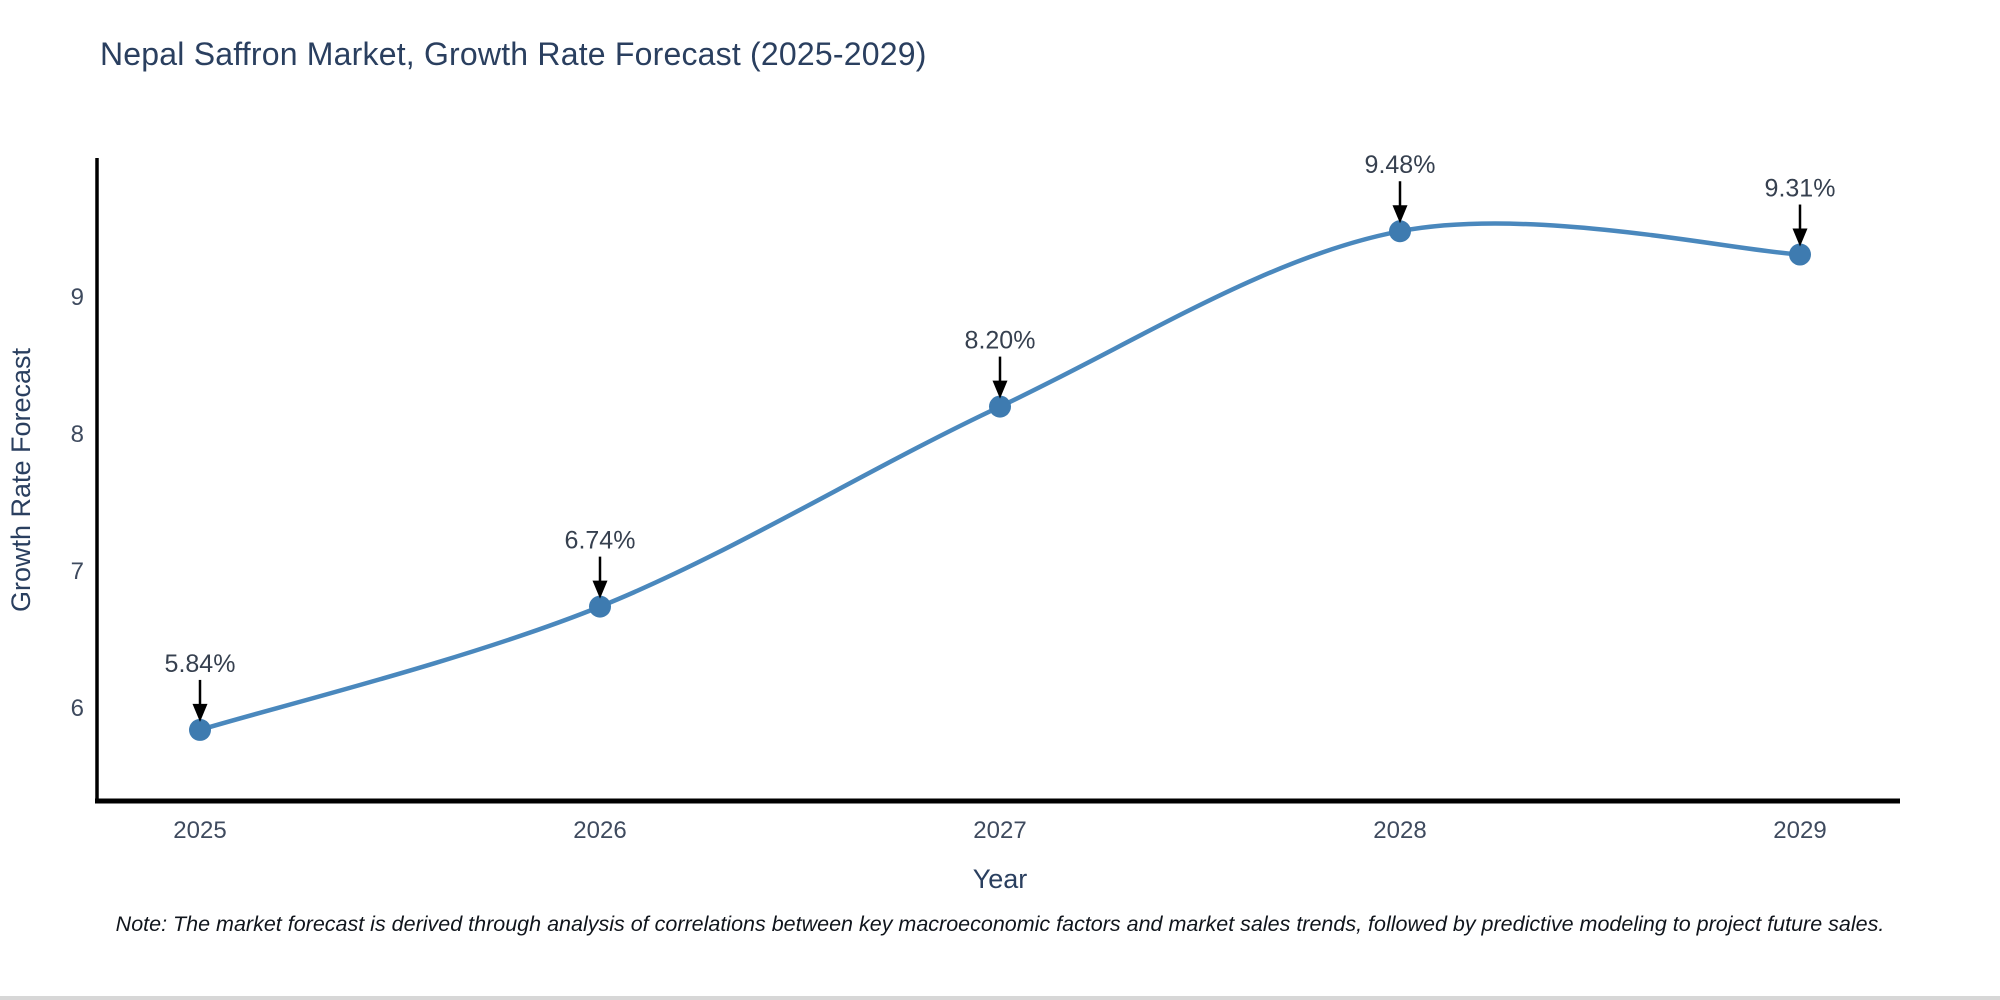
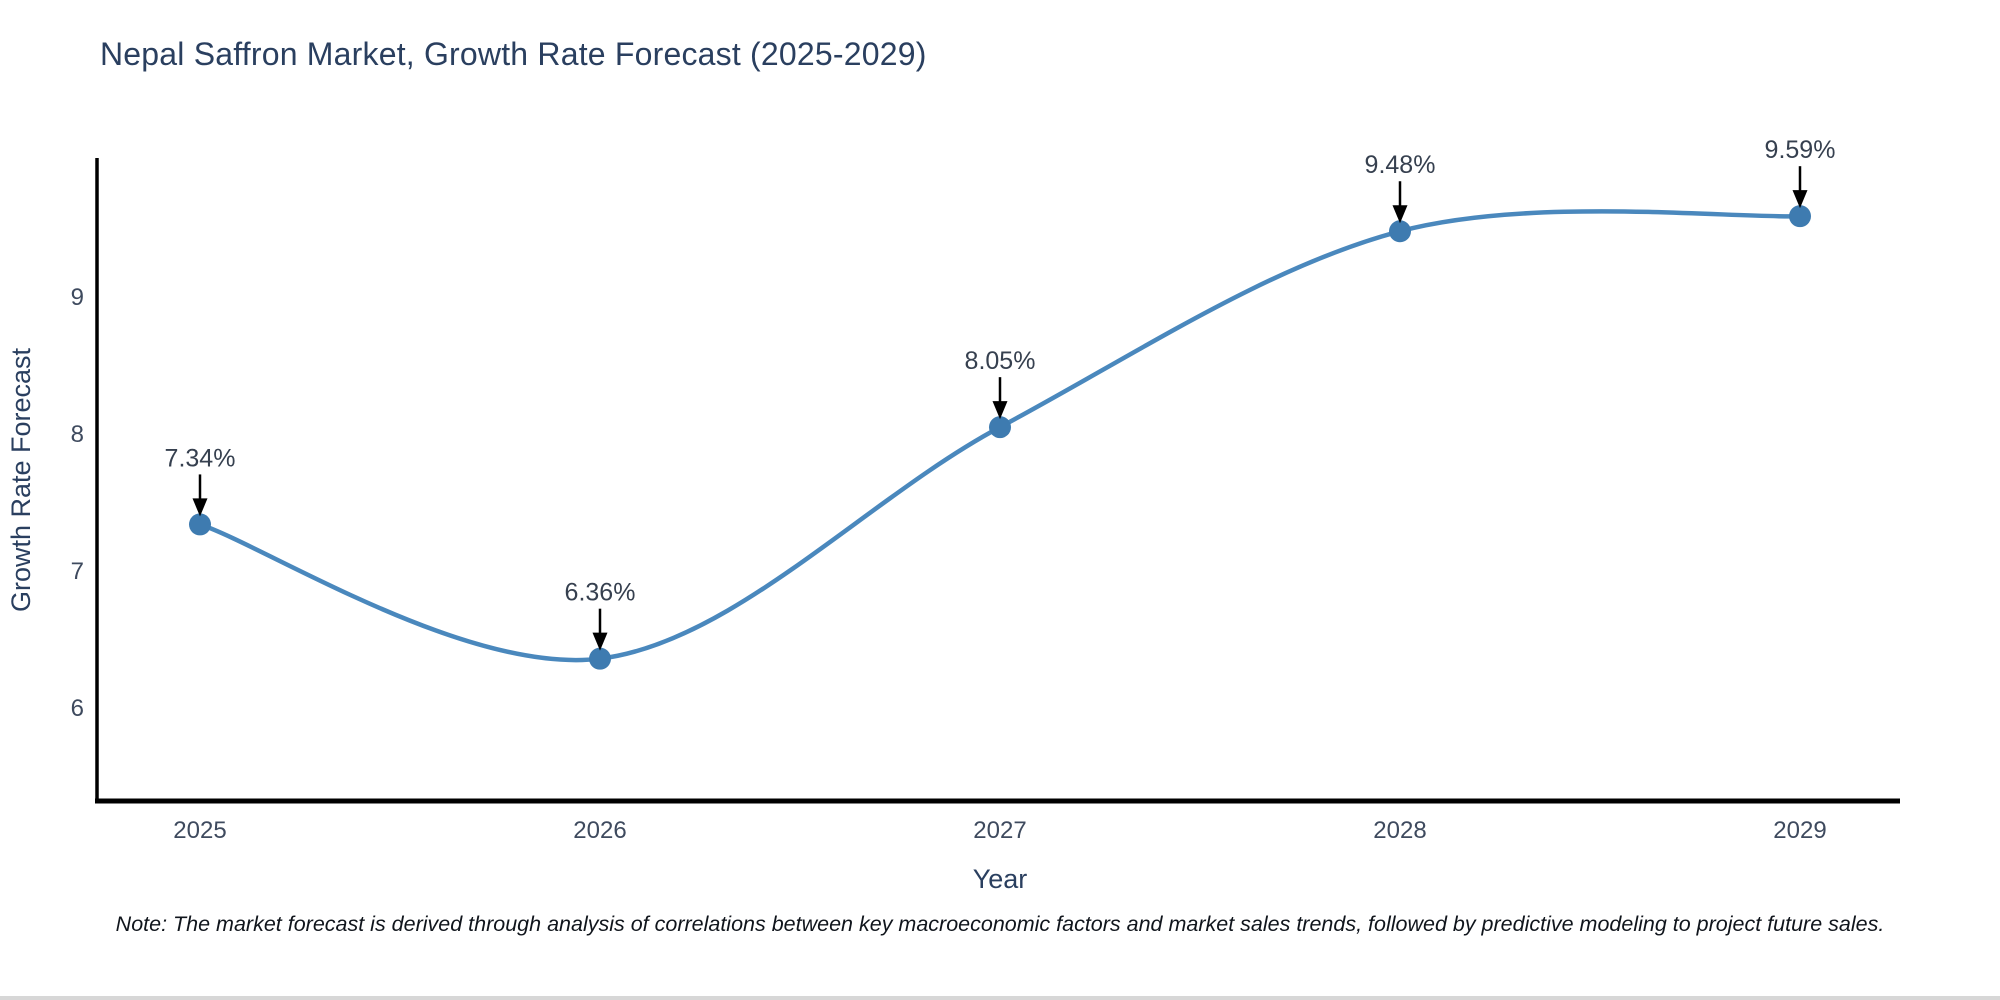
2025: 5.84% -> 7.34%
2026: 6.74% -> 6.36%
2027: 8.20% -> 8.05%
2029: 9.31% -> 9.59%
